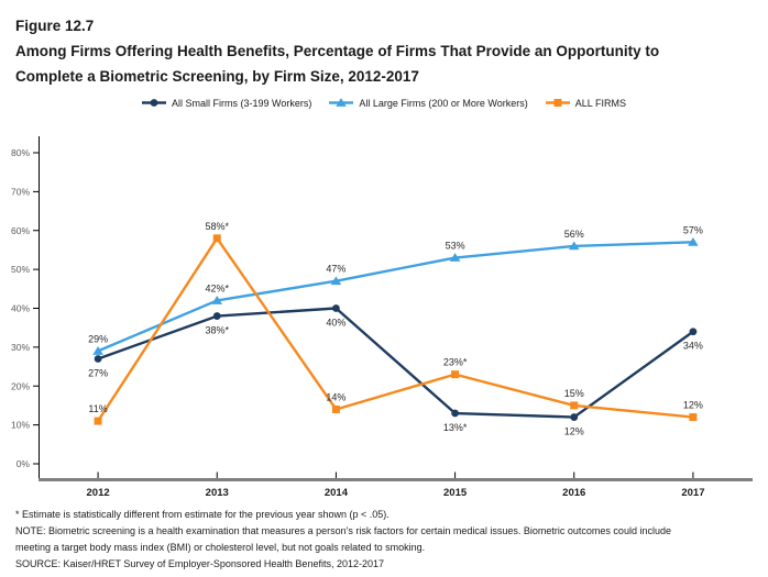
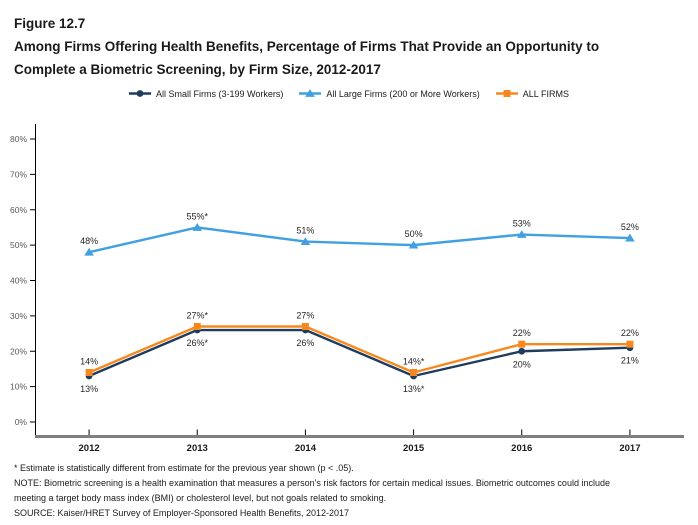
All Small Firms (3-199 Workers)/2012: 27% -> 13%
All Large Firms (200 or More Workers)/2012: 29% -> 48%
ALL FIRMS/2012: 11% -> 14%
All Small Firms (3-199 Workers)/2013: 38 -> 26
All Large Firms (200 or More Workers)/2013: 42 -> 55
ALL FIRMS/2013: 58 -> 27
All Small Firms (3-199 Workers)/2014: 40% -> 26%
All Large Firms (200 or More Workers)/2014: 47% -> 51%
ALL FIRMS/2014: 14% -> 27%
All Large Firms (200 or More Workers)/2015: 53% -> 50%
ALL FIRMS/2015: 23 -> 14
All Small Firms (3-199 Workers)/2016: 12% -> 20%
All Large Firms (200 or More Workers)/2016: 56% -> 53%
ALL FIRMS/2016: 15% -> 22%
All Small Firms (3-199 Workers)/2017: 34% -> 21%
All Large Firms (200 or More Workers)/2017: 57% -> 52%
ALL FIRMS/2017: 12% -> 22%
